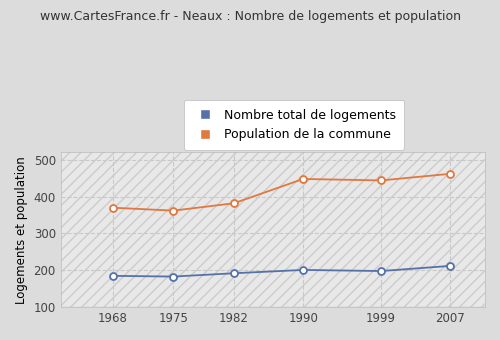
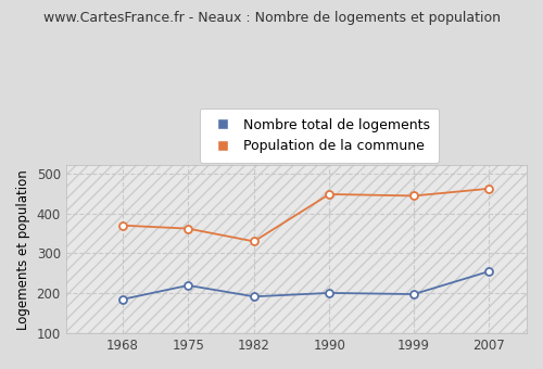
Nombre total de logements/1975: 183 -> 220
Population de la commune/1982: 382 -> 330
Nombre total de logements/2007: 212 -> 255
